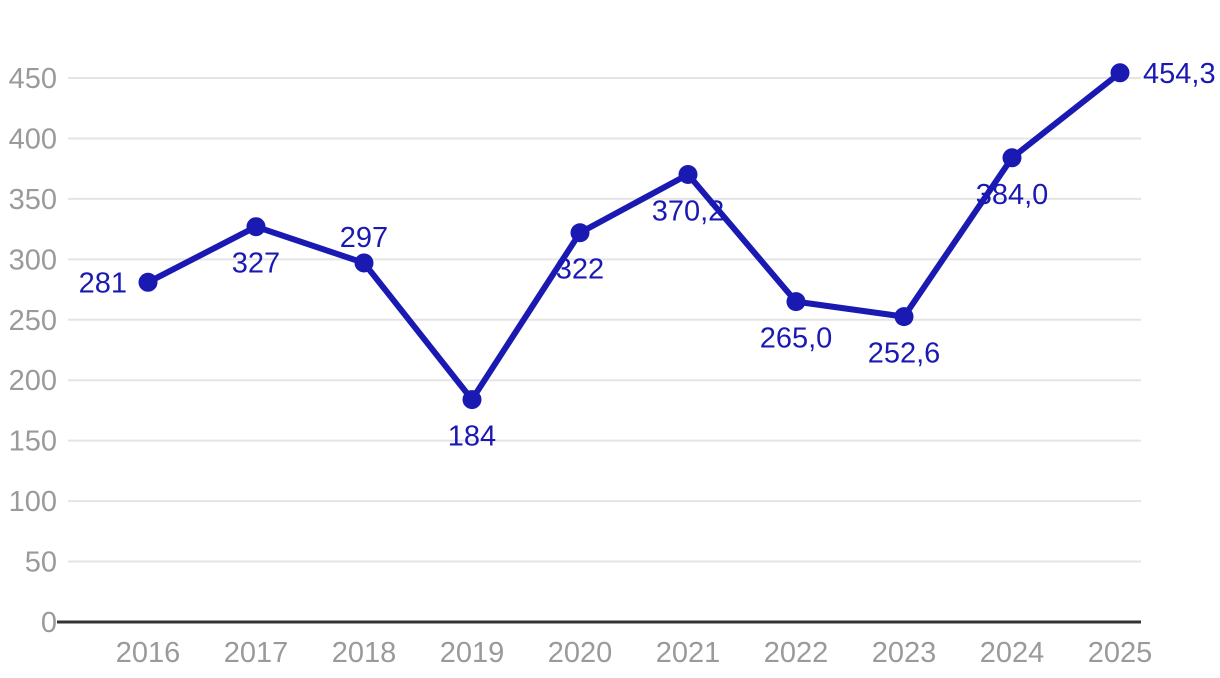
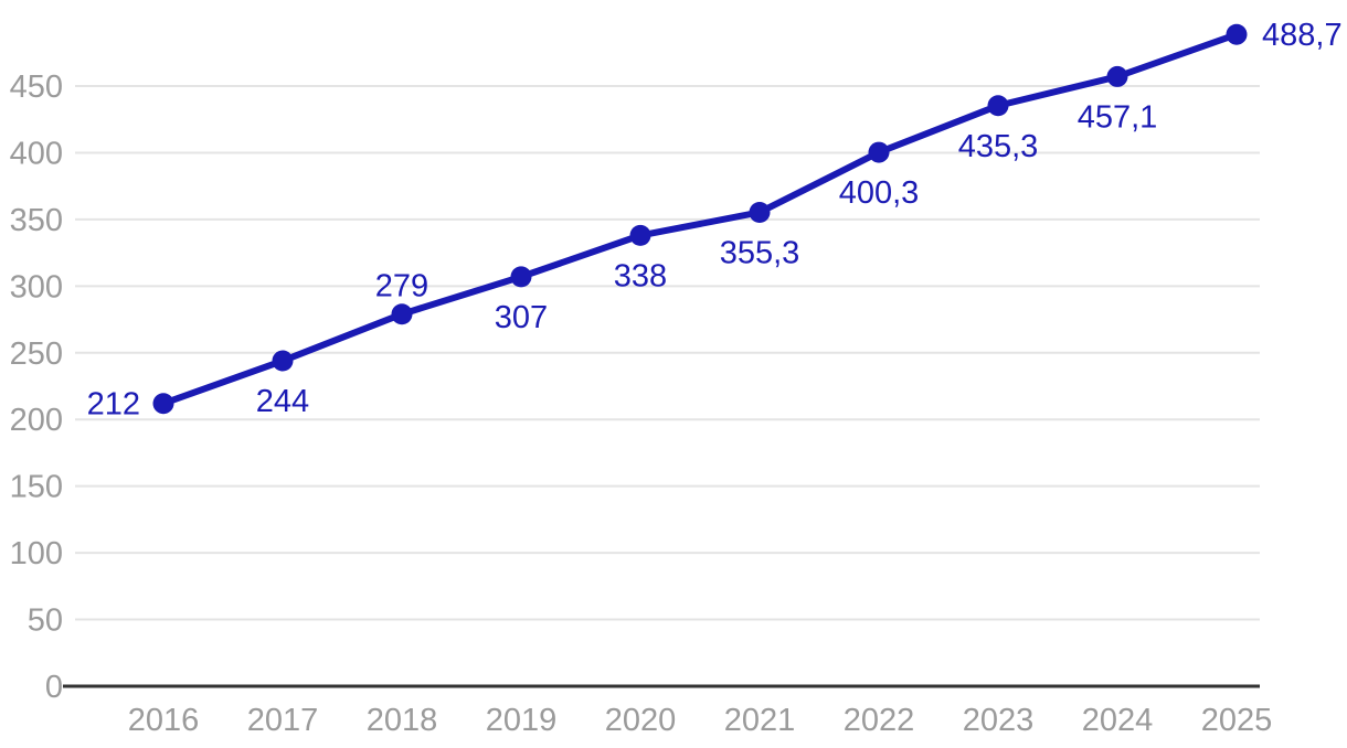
2016: 281 -> 212
2017: 327 -> 244
2018: 297 -> 279
2019: 184 -> 307
2020: 322 -> 338
2021: 370,2 -> 355,3
2022: 265,0 -> 400,3
2023: 252,6 -> 435,3
2024: 384,0 -> 457,1
2025: 454,3 -> 488,7
